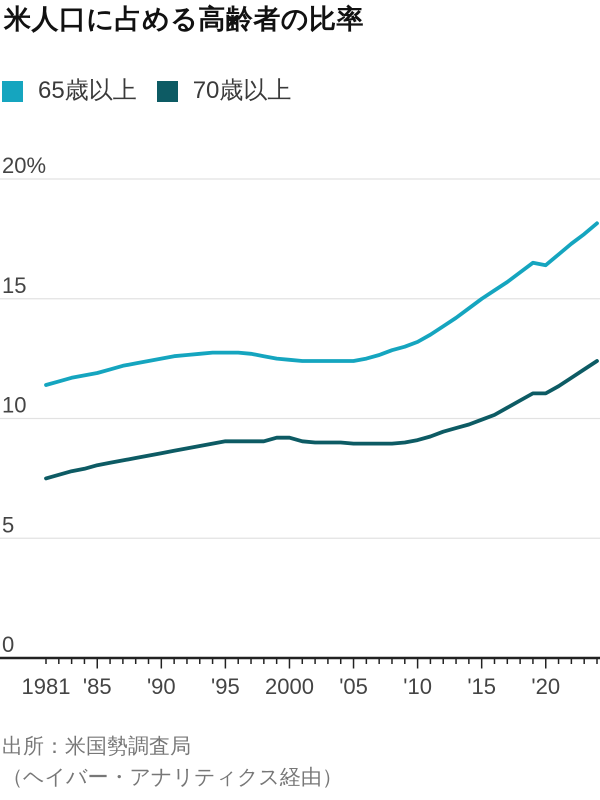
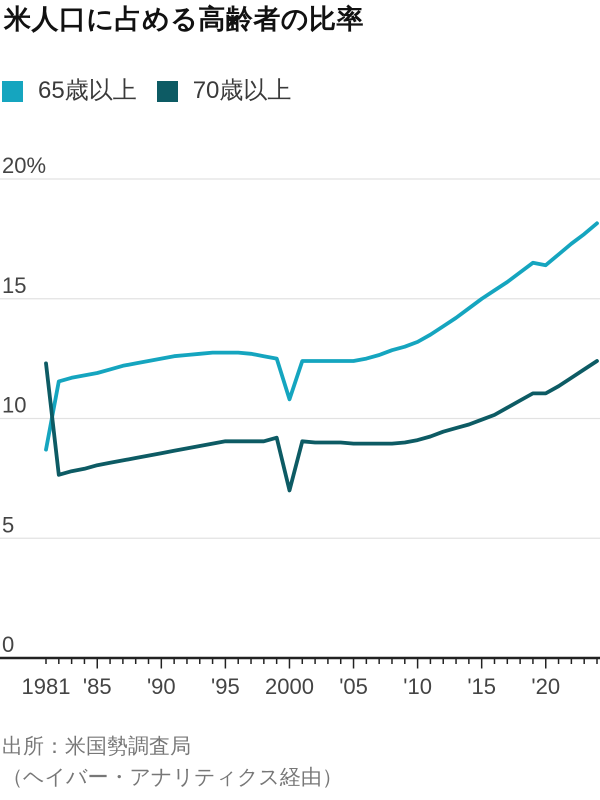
65歳以上/1981: 11.4% -> 8.7%
70歳以上/1981: 7.5% -> 12.3%
65歳以上/2000: 12.4% -> 10.8%
70歳以上/2000: 9.2% -> 7.0%
